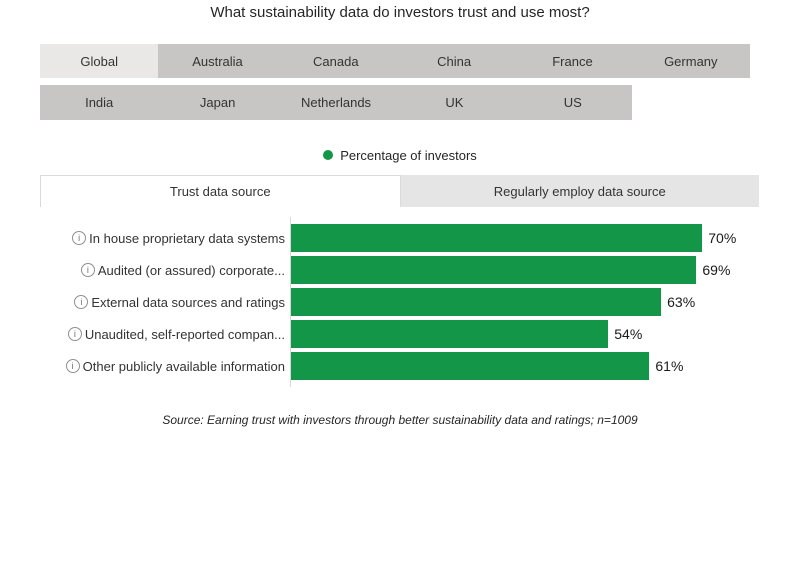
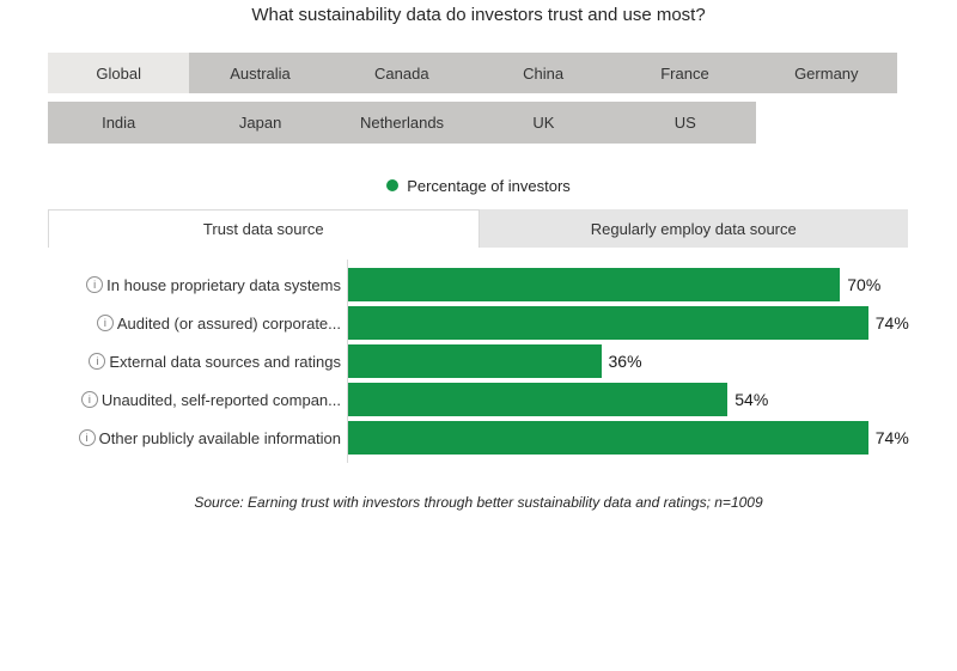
Audited (or assured) corporate...: 69% -> 74%
External data sources and ratings: 63% -> 36%
Other publicly available information: 61% -> 74%
